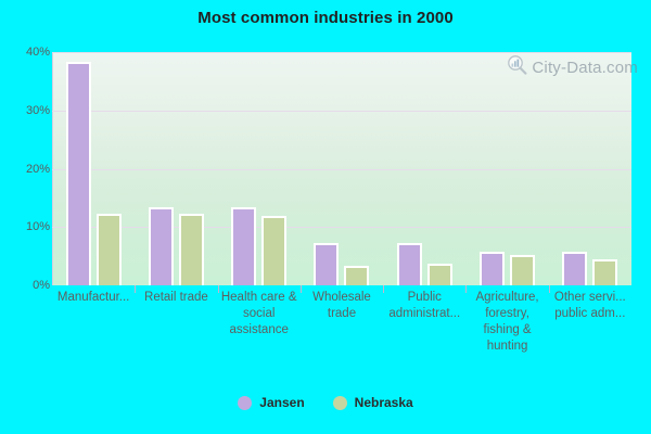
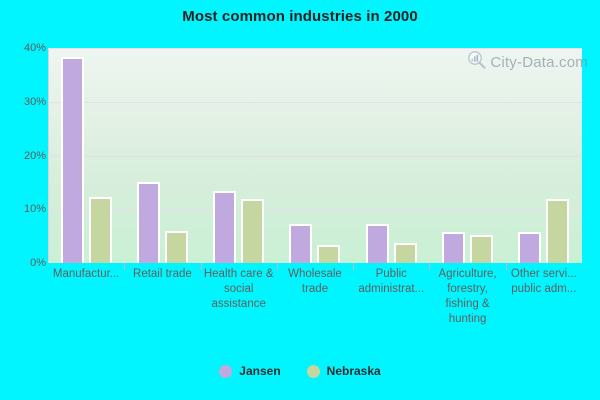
Jansen/Retail trade: 13% -> 15%
Nebraska/Retail trade: 12% -> 6%
Nebraska/Other servi... public adm...: 4% -> 12%
